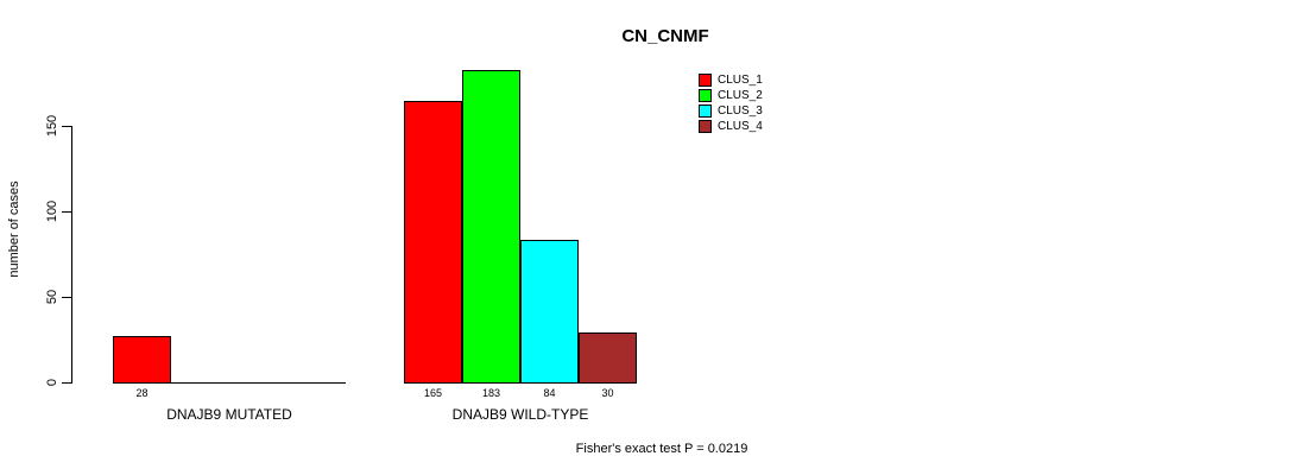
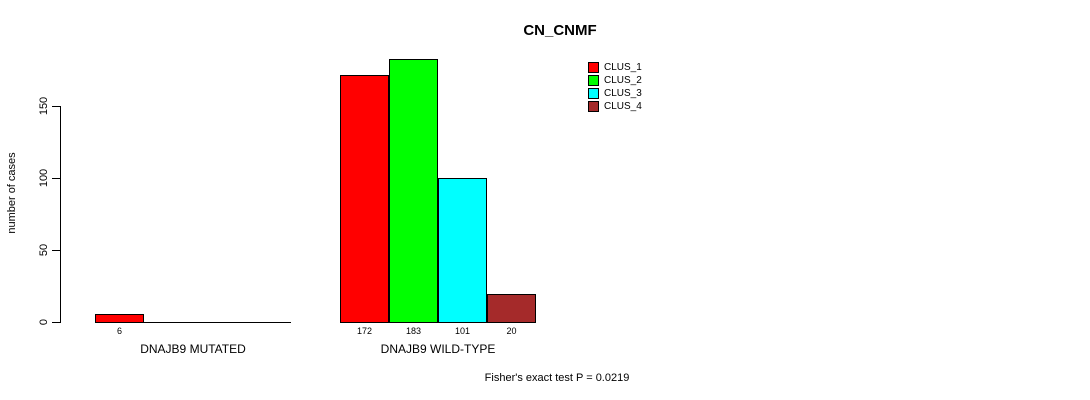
CLUS_1/DNAJB9 MUTATED: 28 -> 6
CLUS_1/DNAJB9 WILD-TYPE: 165 -> 172
CLUS_3/DNAJB9 WILD-TYPE: 84 -> 101
CLUS_4/DNAJB9 WILD-TYPE: 30 -> 20
